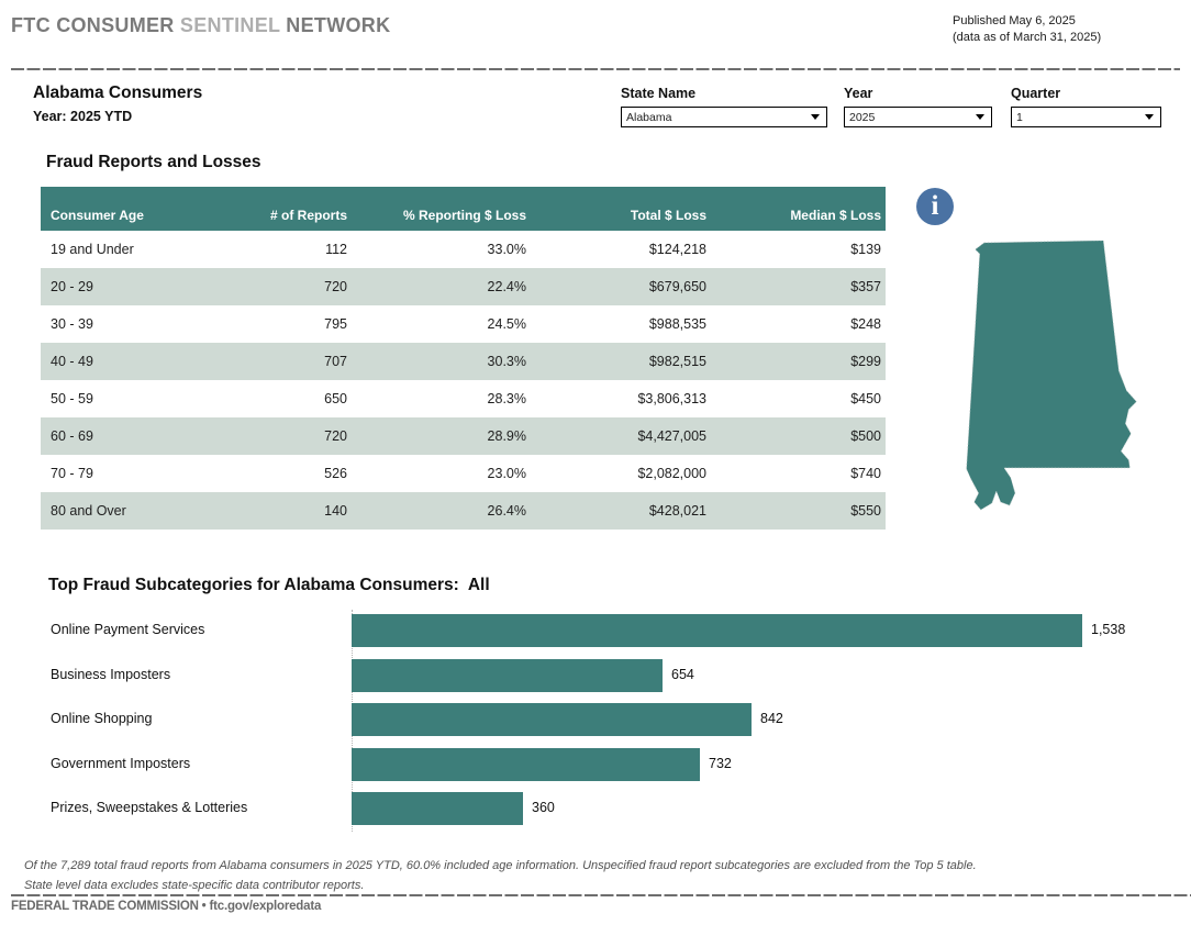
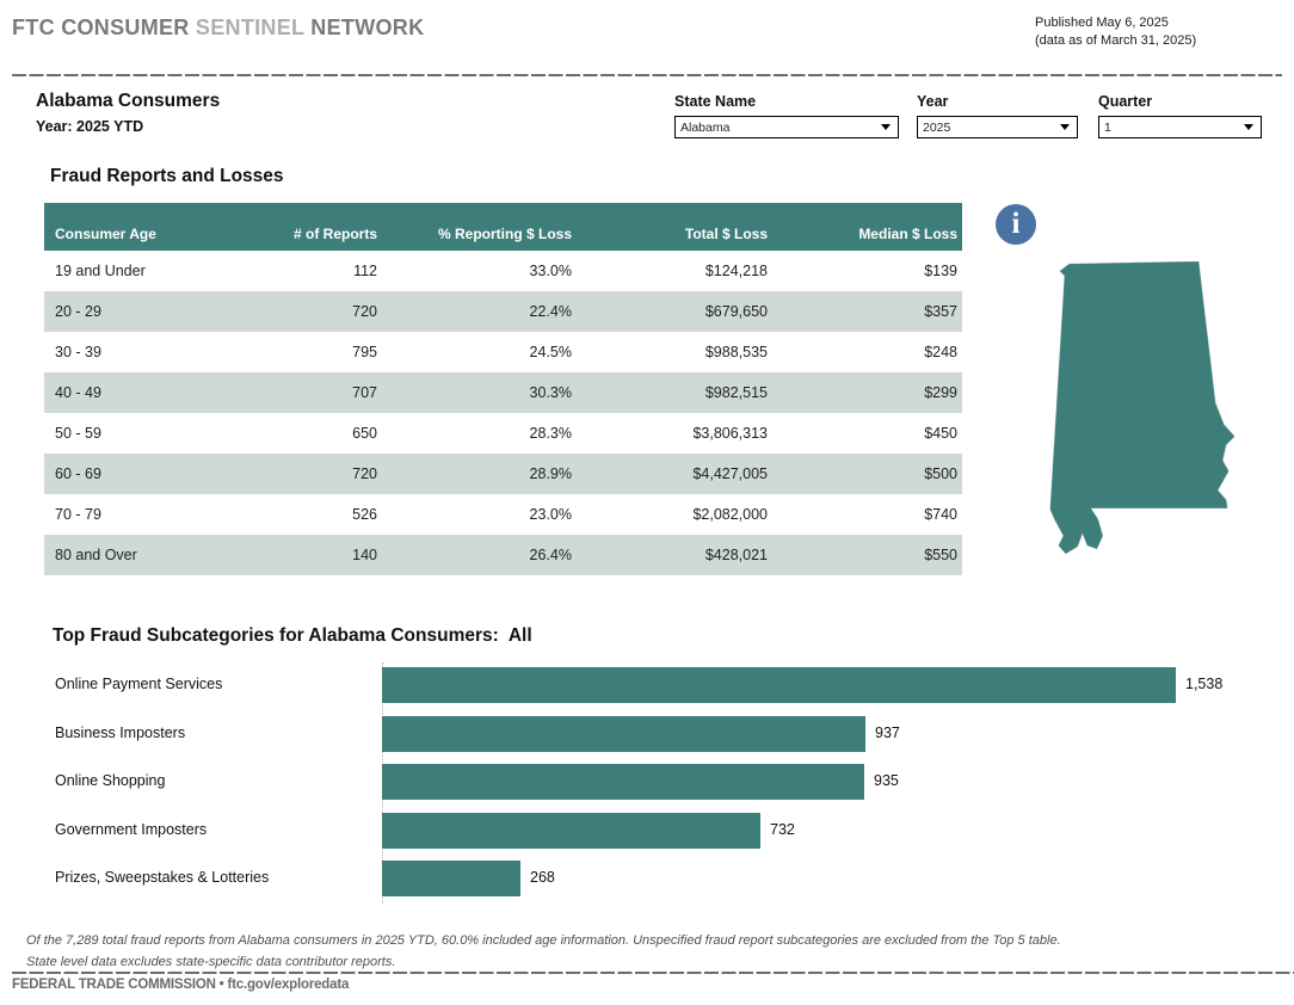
Business Imposters: 654 -> 937
Online Shopping: 842 -> 935
Prizes, Sweepstakes & Lotteries: 360 -> 268
